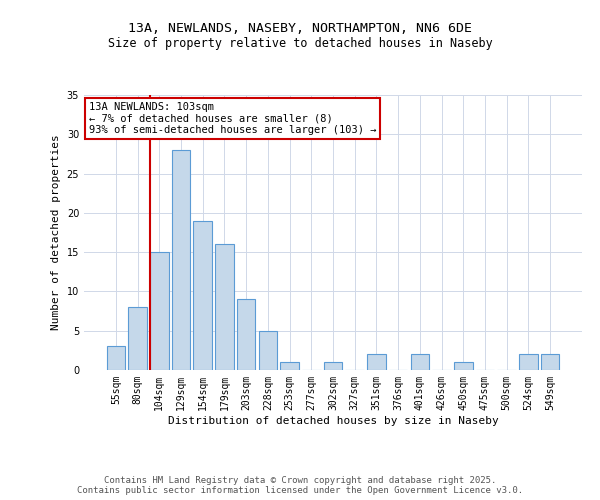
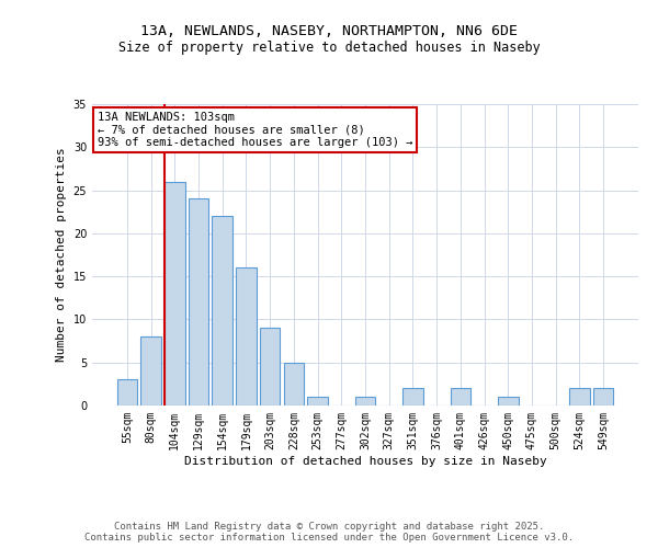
104sqm: 15 -> 26
129sqm: 28 -> 24
154sqm: 19 -> 22
